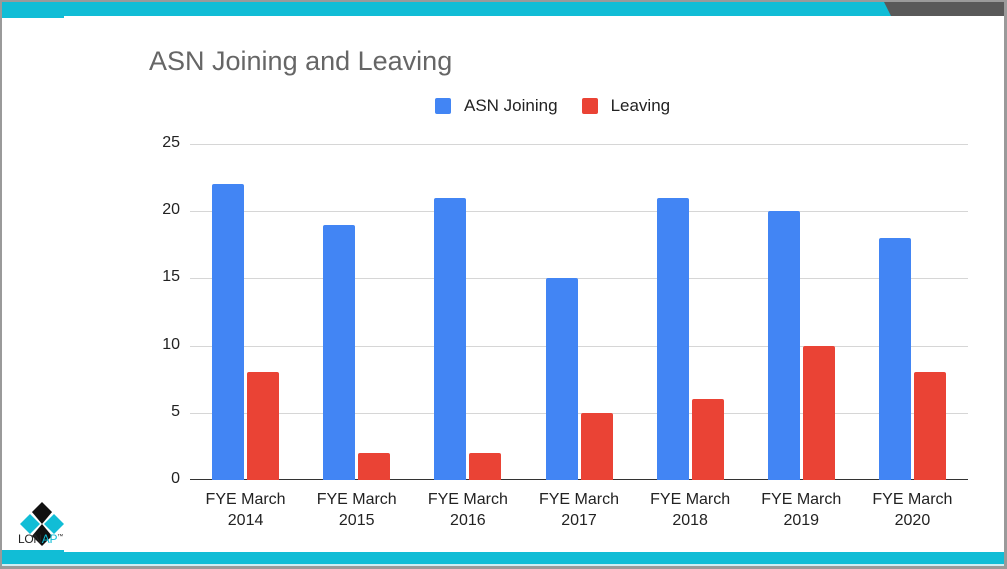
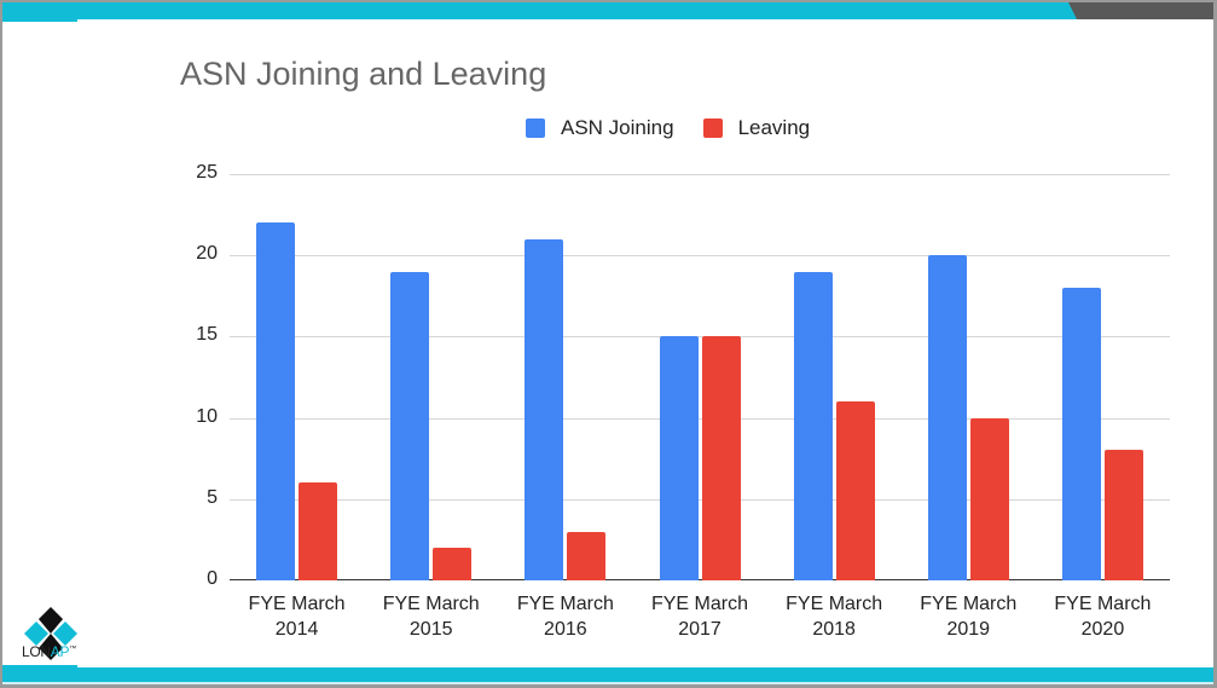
Leaving/FYE March 2014: 8 -> 6
Leaving/FYE March 2016: 2 -> 3
Leaving/FYE March 2017: 5 -> 15
ASN Joining/FYE March 2018: 21 -> 19
Leaving/FYE March 2018: 6 -> 11
